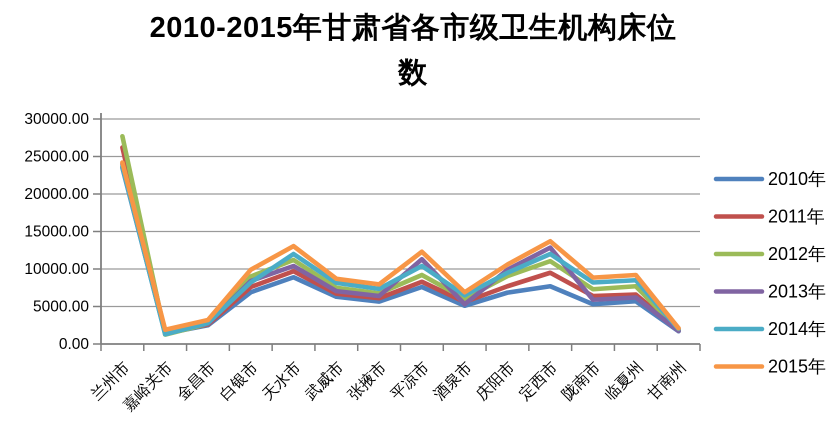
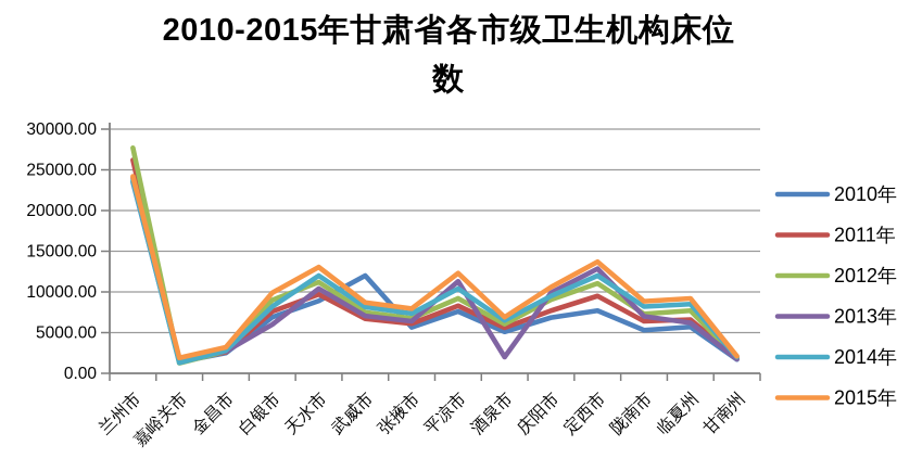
2013年/白银市: 8000 -> 6000
2010年/武威市: 6000 -> 12000
2013年/酒泉市: 5000 -> 2000
2013年/陇南市: 6000 -> 7000
